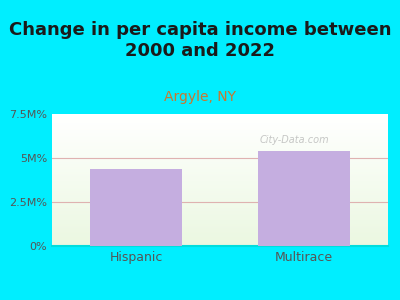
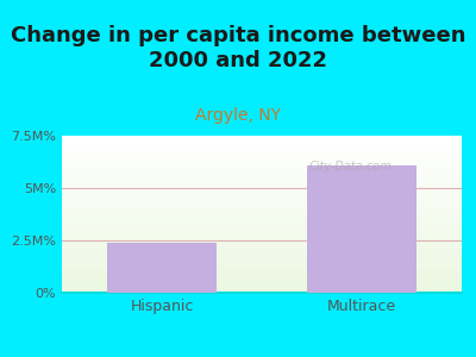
Hispanic: 4.4M% -> 2.4M%
Multirace: 5.4M% -> 6.1M%
